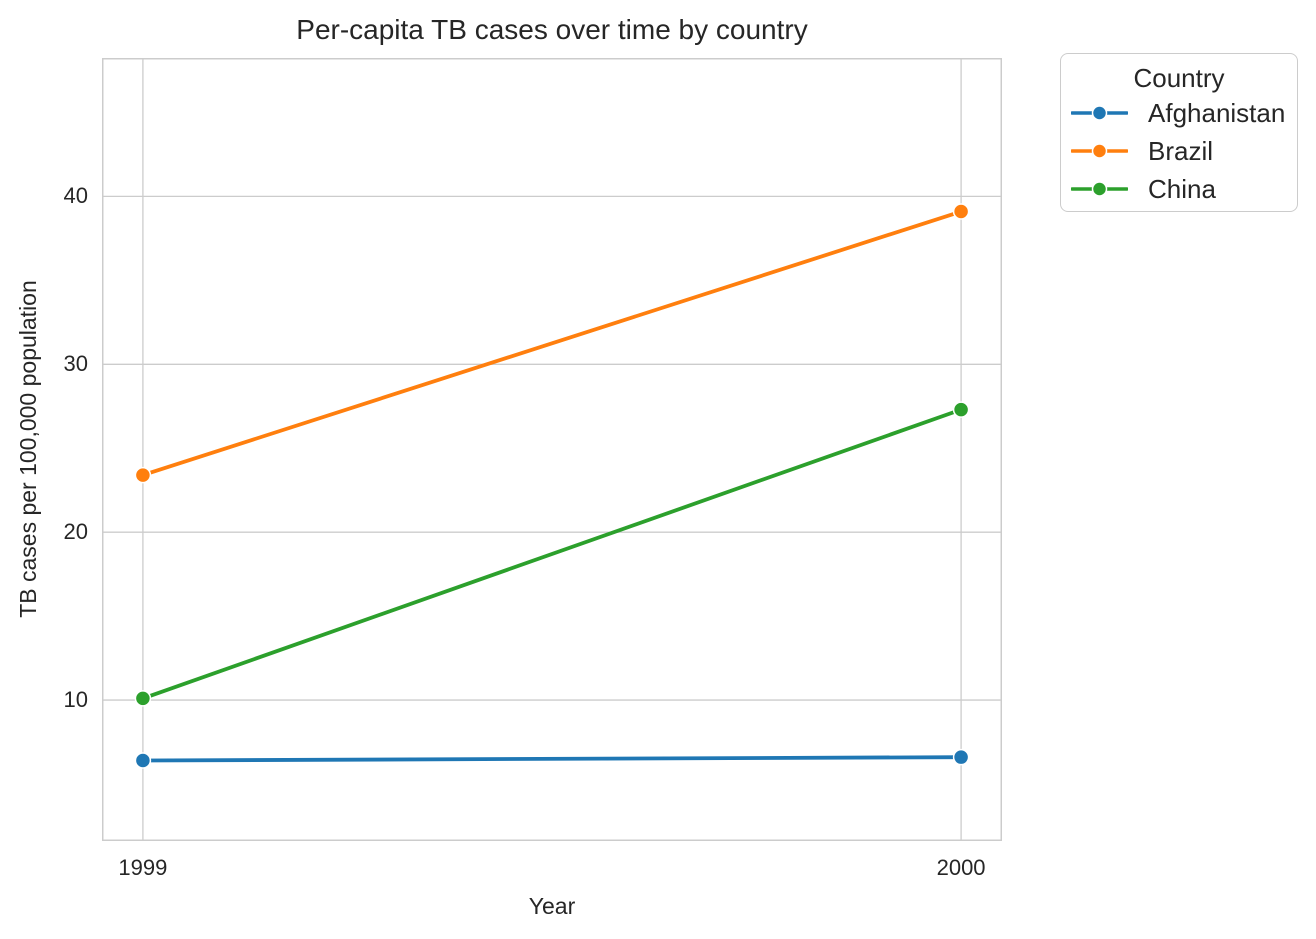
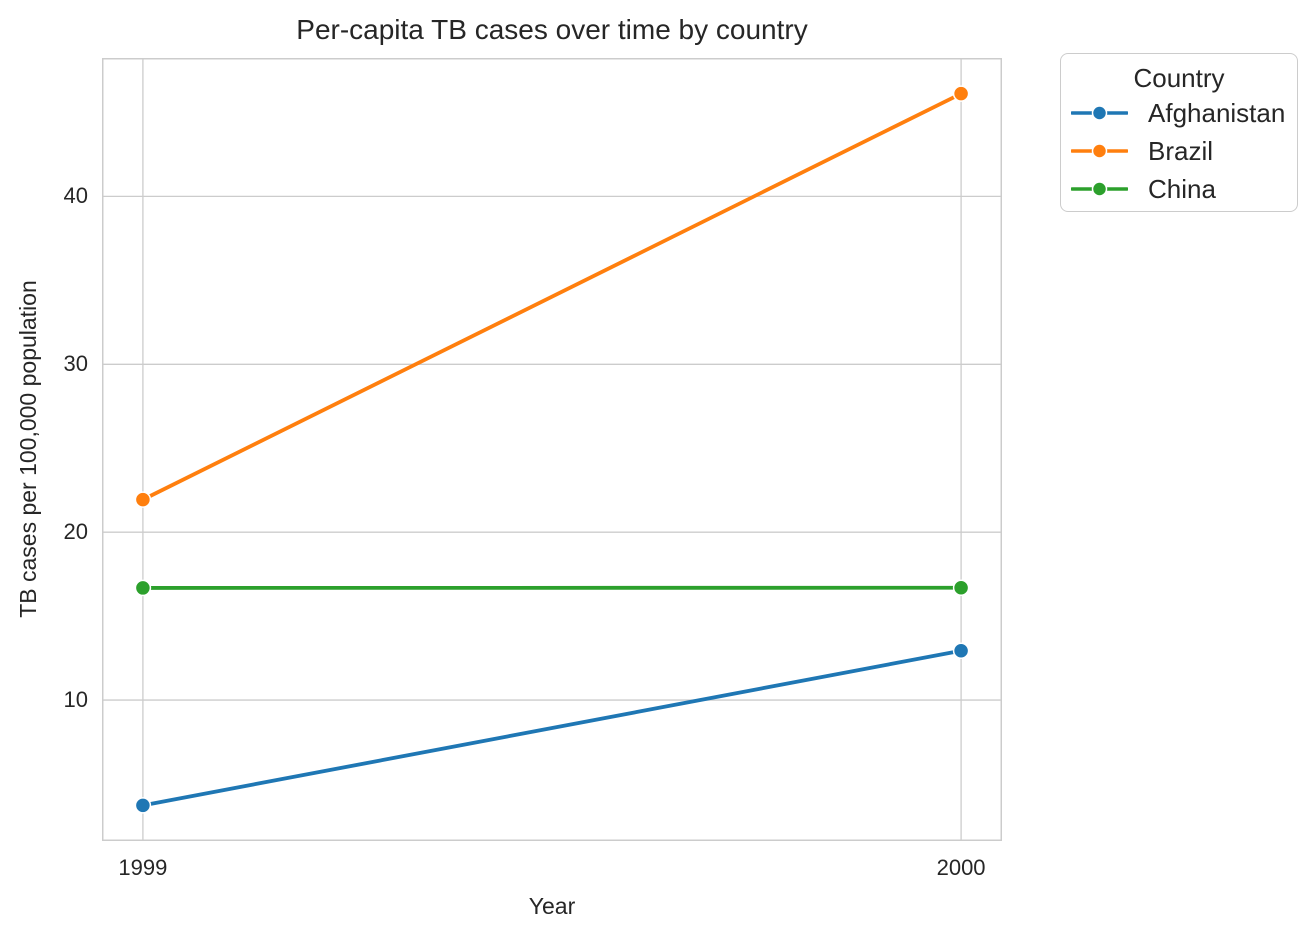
Afghanistan/1999: 6.4 -> 3.7
Brazil/1999: 23.4 -> 21.9
China/1999: 10.1 -> 16.7
Afghanistan/2000: 6.6 -> 12.9
Brazil/2000: 39.1 -> 46.1
China/2000: 27.3 -> 16.7
